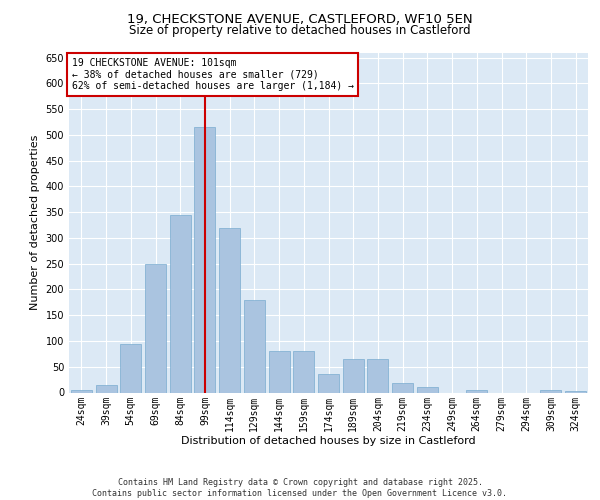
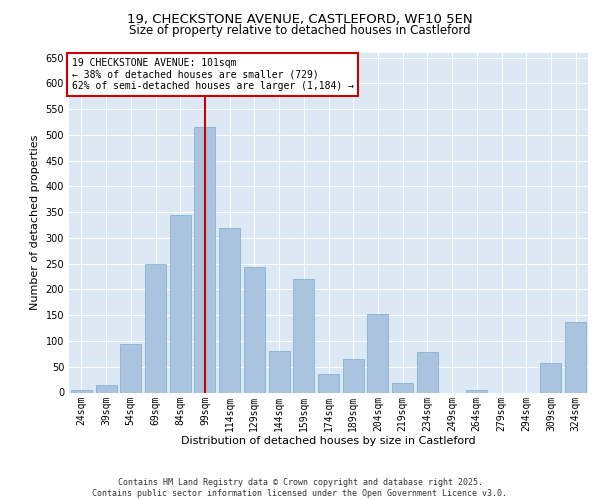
129sqm: 180 -> 244
159sqm: 80 -> 220
204sqm: 65 -> 152
234sqm: 10 -> 78
309sqm: 5 -> 58
324sqm: 2 -> 136
